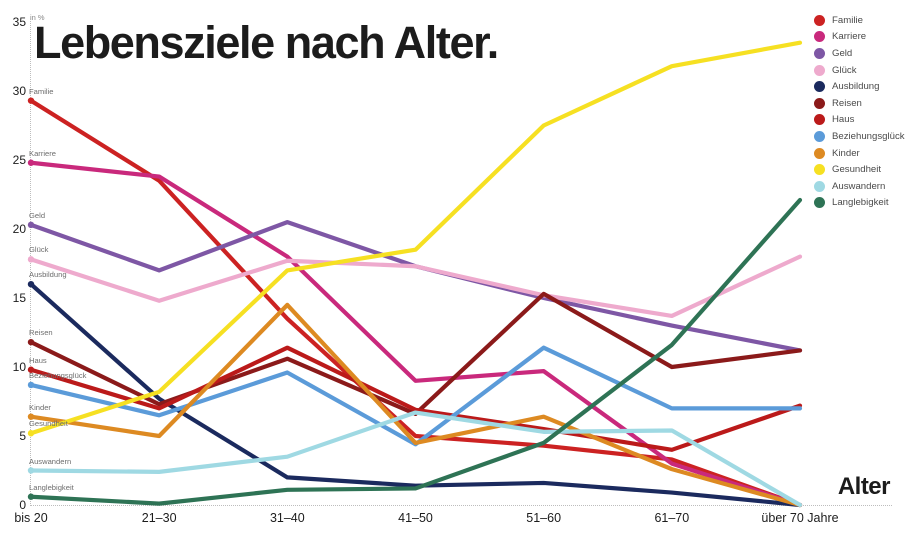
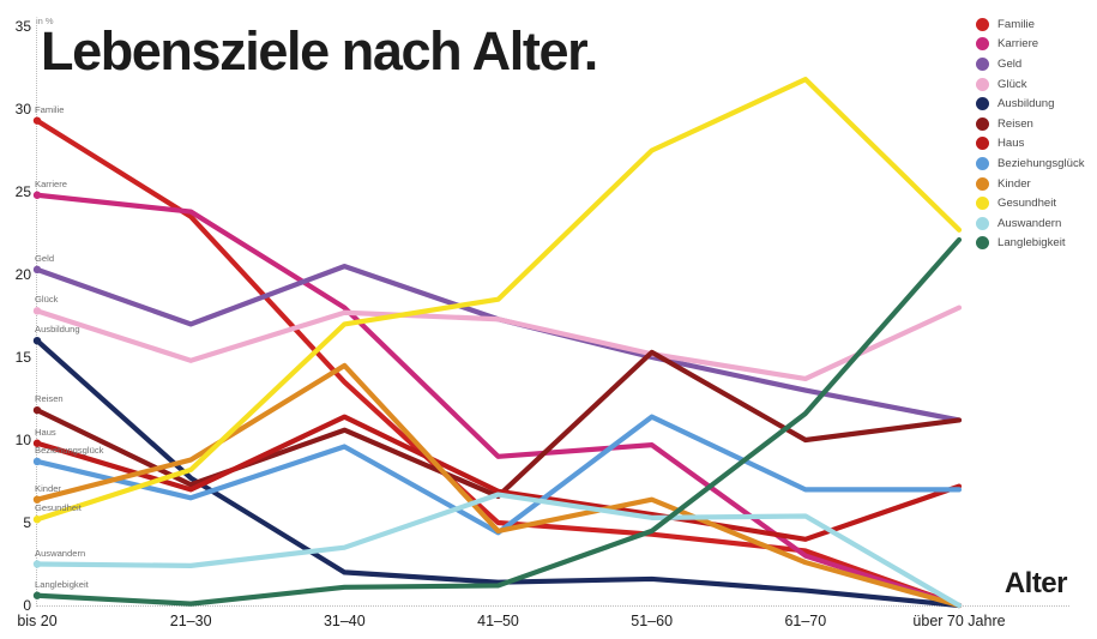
Kinder/21–30: 5.0 -> 8.8
Gesundheit/über 70 Jahre: 33.5 -> 22.7
